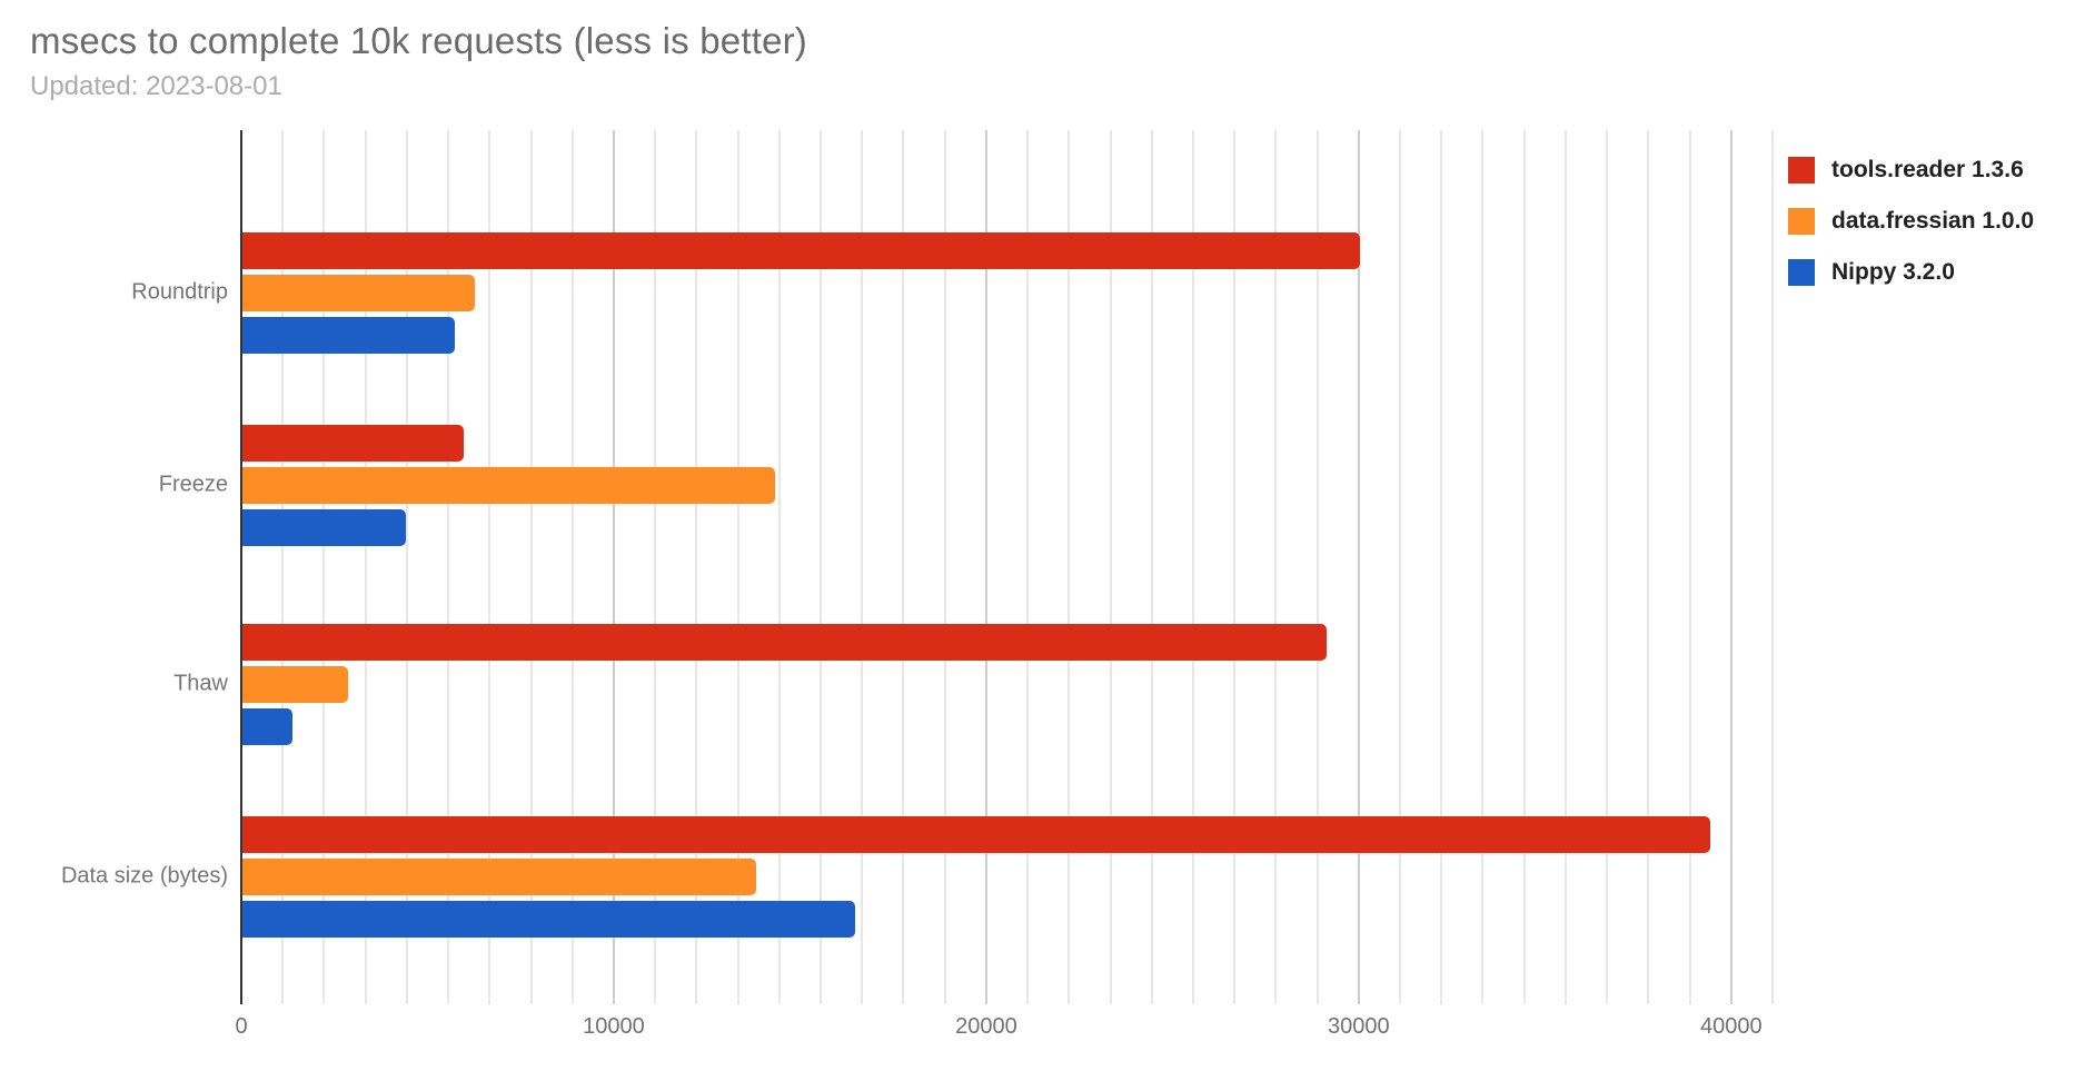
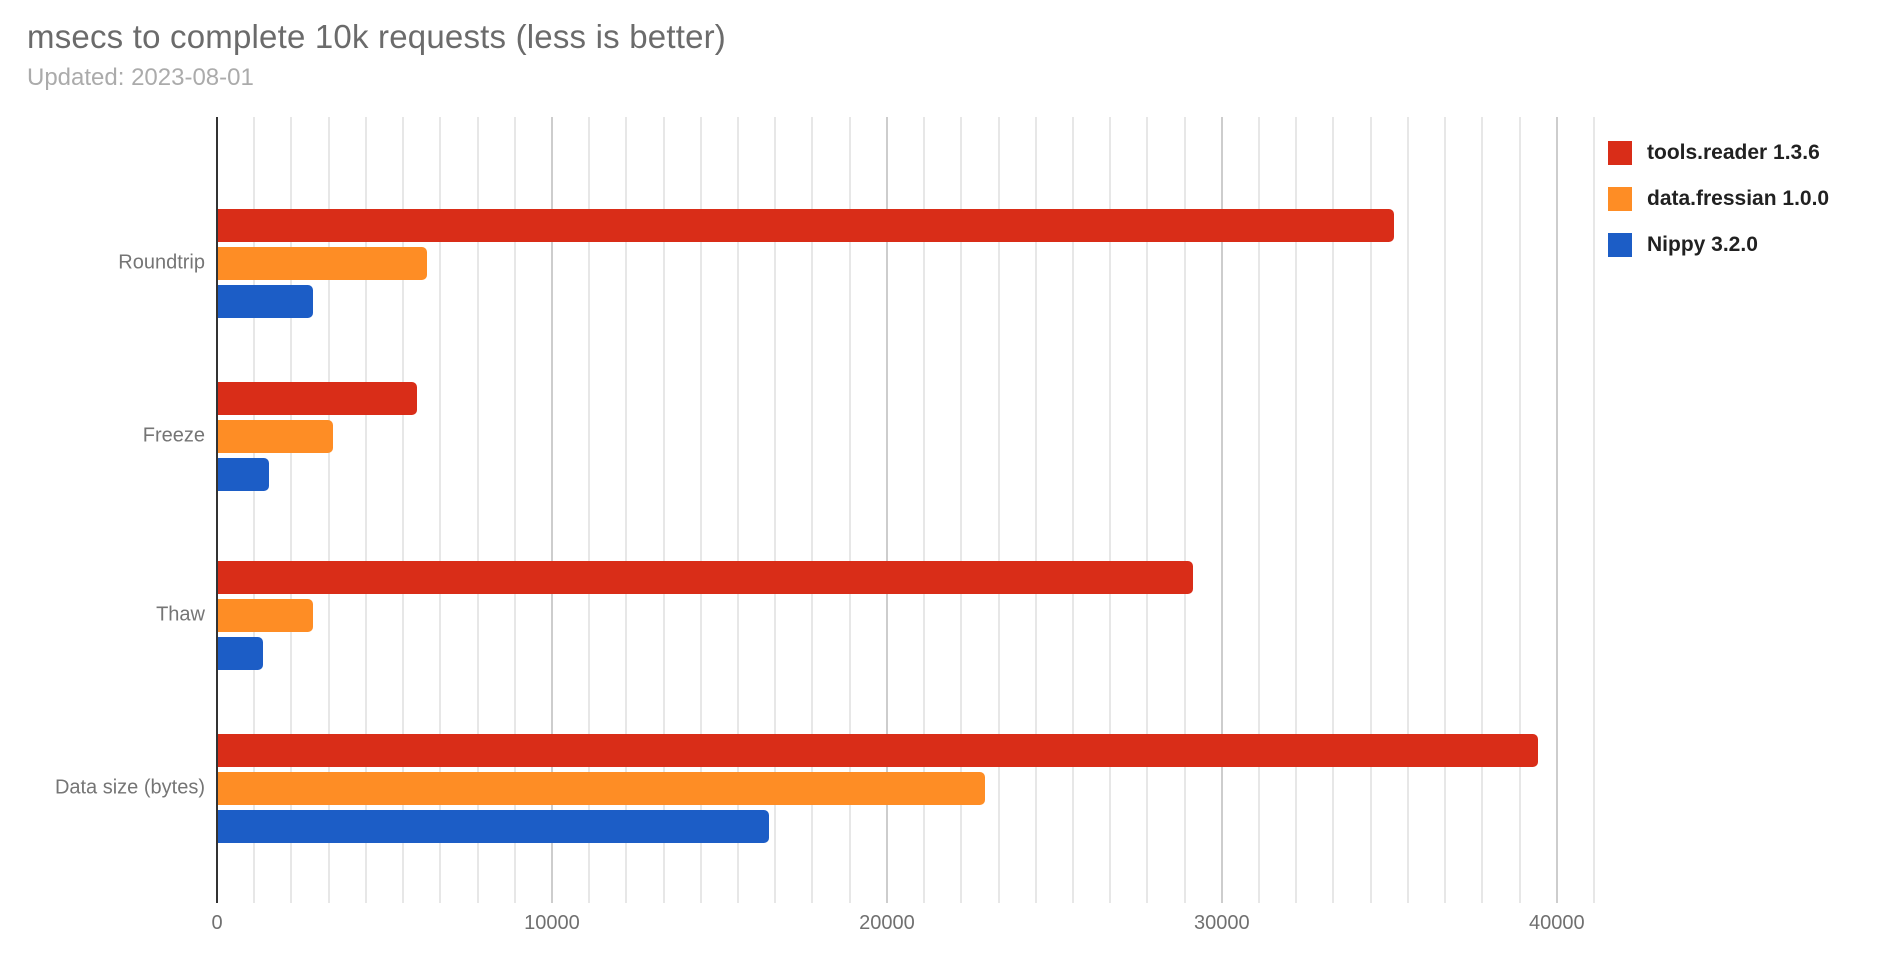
tools.reader 1.3.6/Roundtrip: 30000 -> 35100
Nippy 3.2.0/Roundtrip: 5700 -> 2800
data.fressian 1.0.0/Freeze: 14300 -> 3400
Nippy 3.2.0/Freeze: 4400 -> 1500
data.fressian 1.0.0/Data size (bytes): 13800 -> 22900
